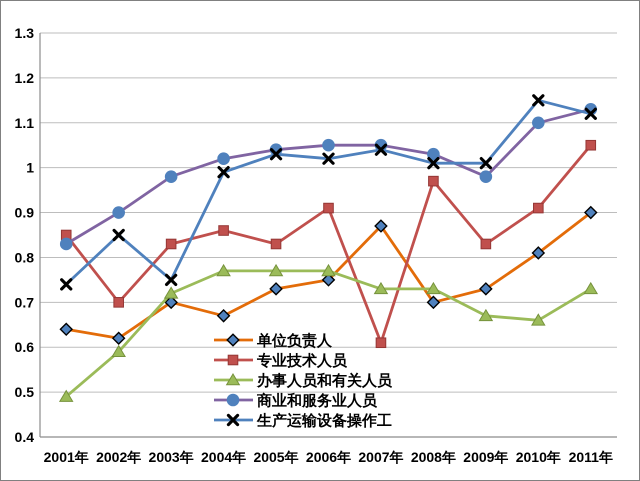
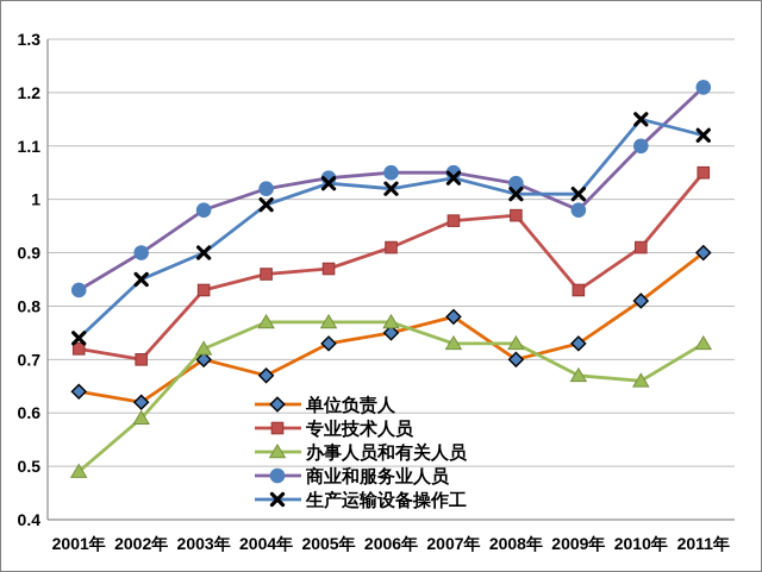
专业技术人员/2001年: 0.85 -> 0.72
生产运输设备操作工/2003年: 0.75 -> 0.90
专业技术人员/2005年: 0.83 -> 0.87
单位负责人/2007年: 0.87 -> 0.78
专业技术人员/2007年: 0.61 -> 0.96
商业和服务业人员/2011年: 1.13 -> 1.21
